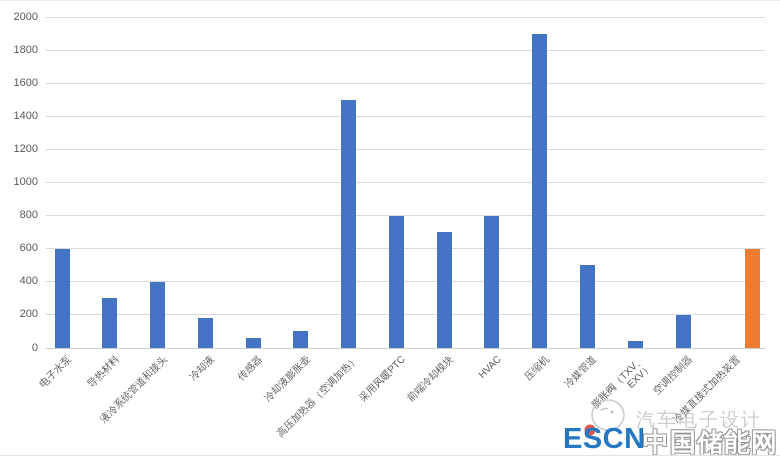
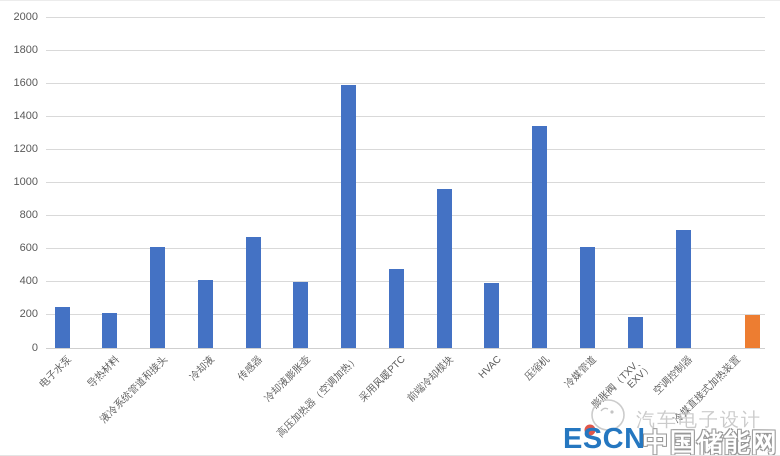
电子水泵: 600 -> 250
导热材料: 300 -> 210
液冷系统管道和接头: 400 -> 610
冷却液: 180 -> 410
传感器: 60 -> 670
冷却液膨胀壶: 100 -> 400
高压加热器（空调加热）: 1500 -> 1590
采用风暖PTC: 800 -> 480
前端冷却模块: 700 -> 960
HVAC: 800 -> 390
压缩机: 1900 -> 1340
冷媒管道: 500 -> 610
膨胀阀（TXV、 EXV）: 40 -> 190
空调控制器: 200 -> 710
冷媒直接式加热装置: 600 -> 200
